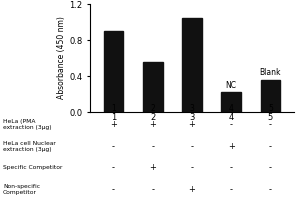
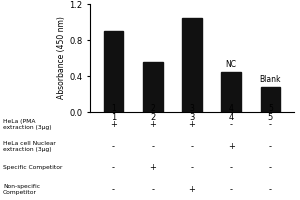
4: 0.22 -> 0.45
5: 0.36 -> 0.28
